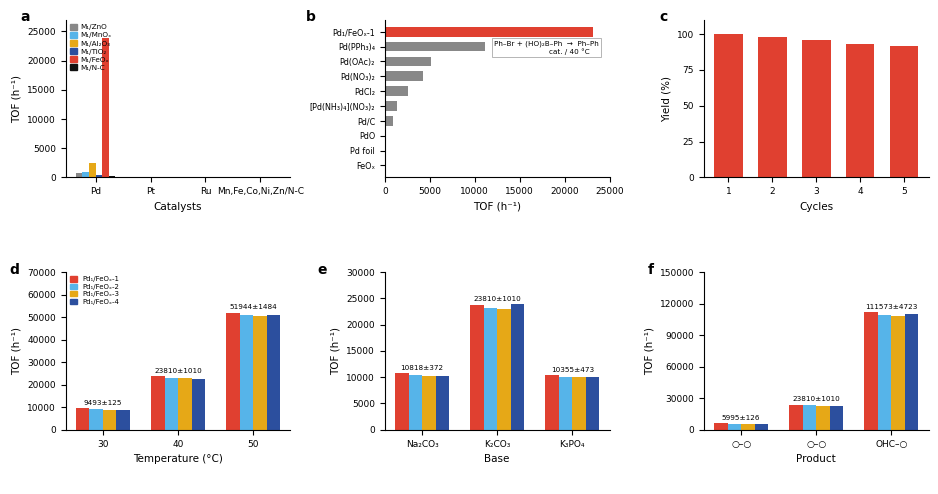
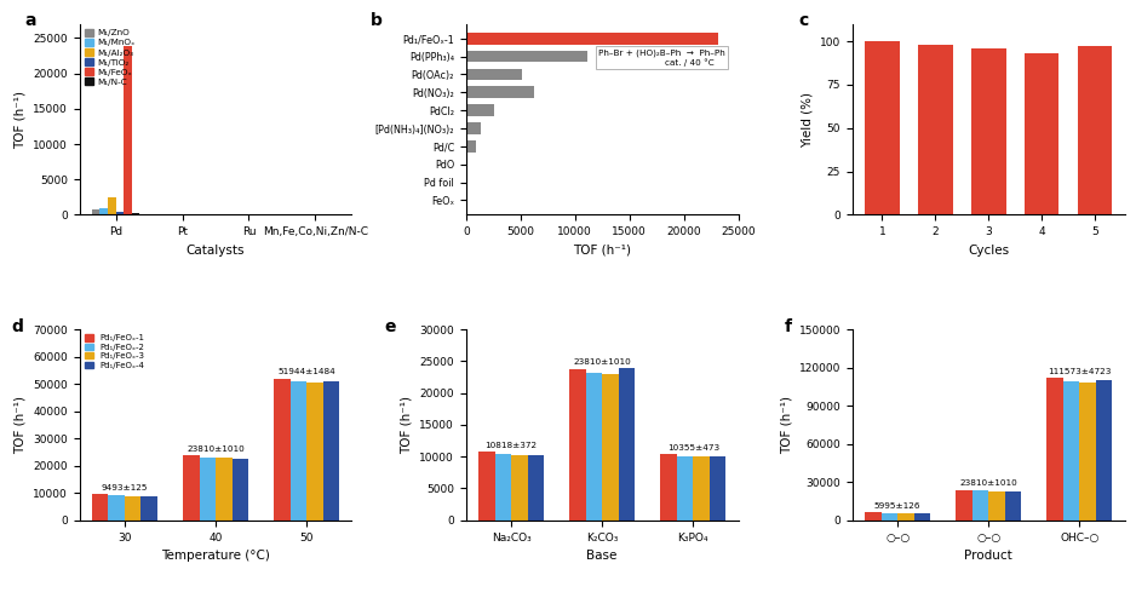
Pd(NO₃)₂: 4300 -> 6200
5: 92 -> 97
